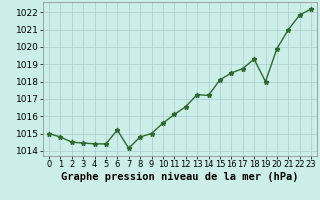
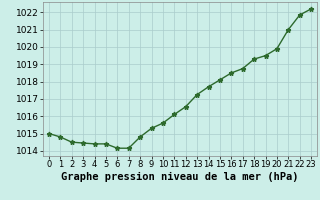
6: 1015.2 -> 1014.1
9: 1015.0 -> 1015.3
14: 1017.2 -> 1017.7
19: 1018.0 -> 1019.5
